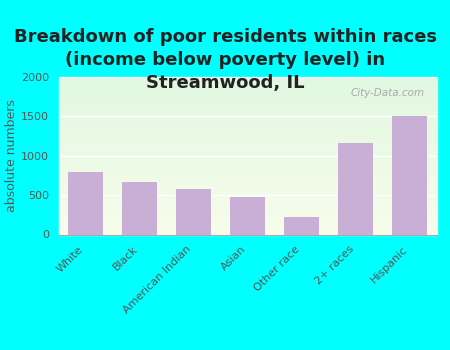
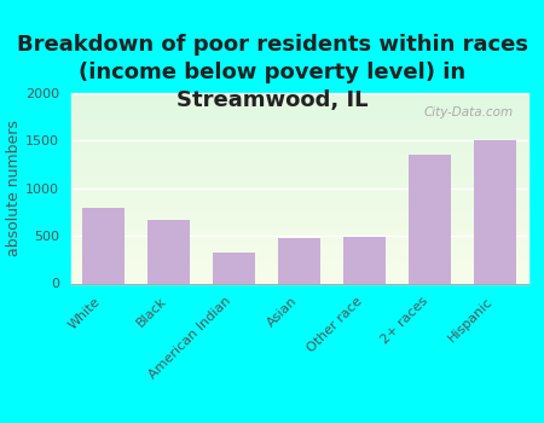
American Indian: 580 -> 330
Other race: 220 -> 490
2+ races: 1160 -> 1350
